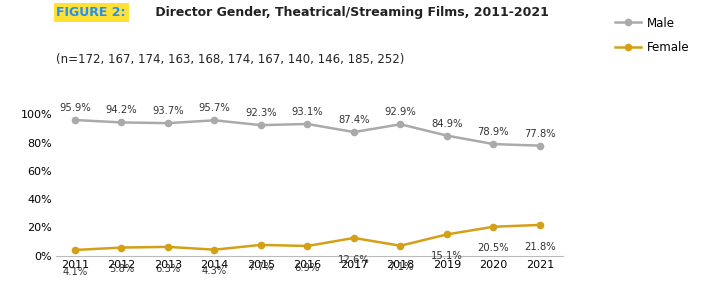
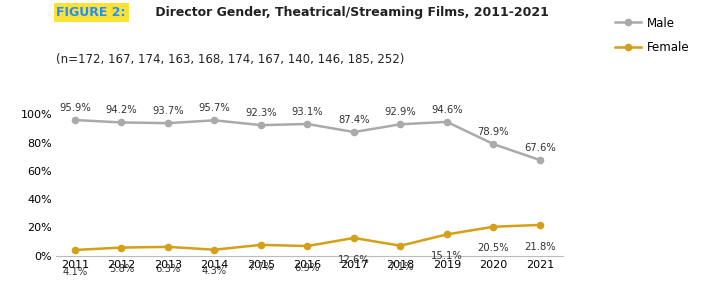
Male/2019: 84.9% -> 94.6%
Male/2021: 77.8% -> 67.6%
